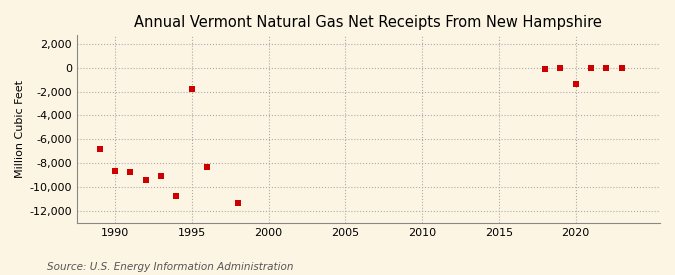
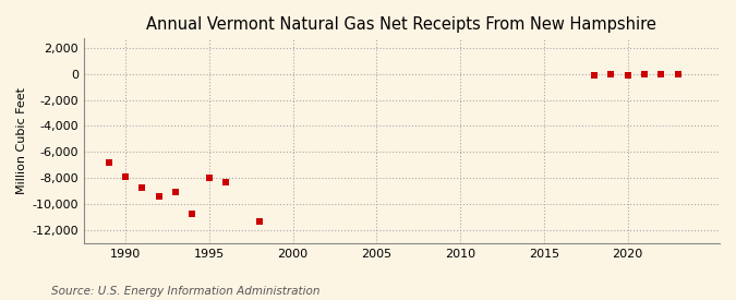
1990: -8,600 -> -7,900
1995: -1,800 -> -8,000
2020: -1,400 -> -100
